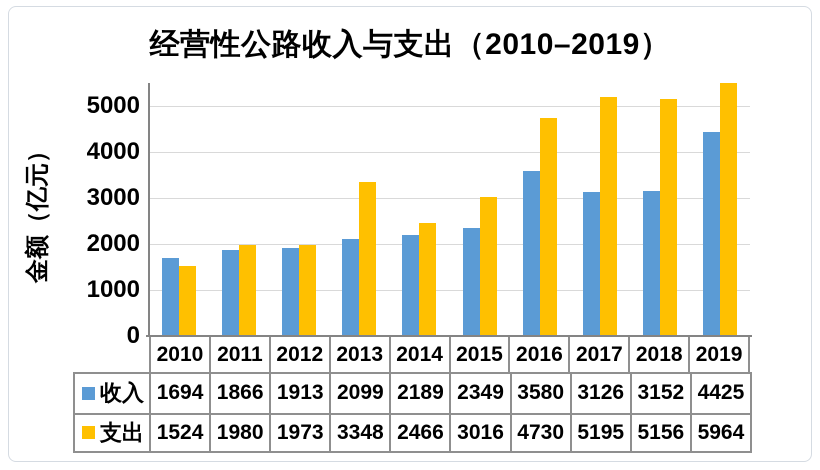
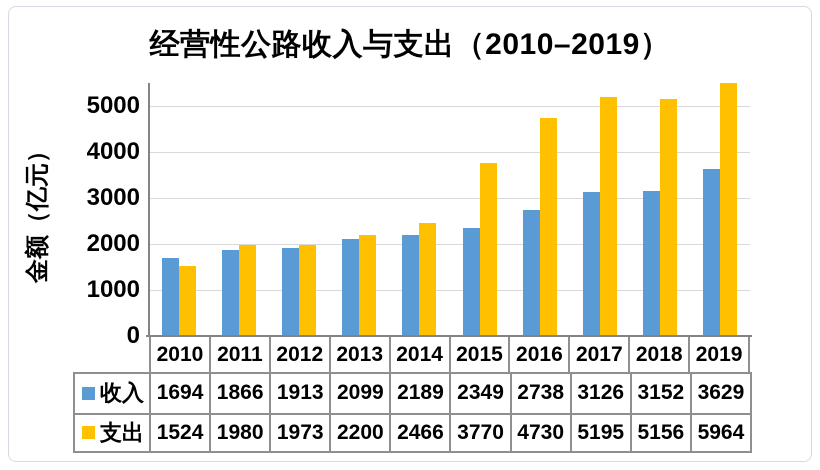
支出/2013: 3348 -> 2200
支出/2015: 3016 -> 3770
收入/2016: 3580 -> 2738
收入/2019: 4425 -> 3629
